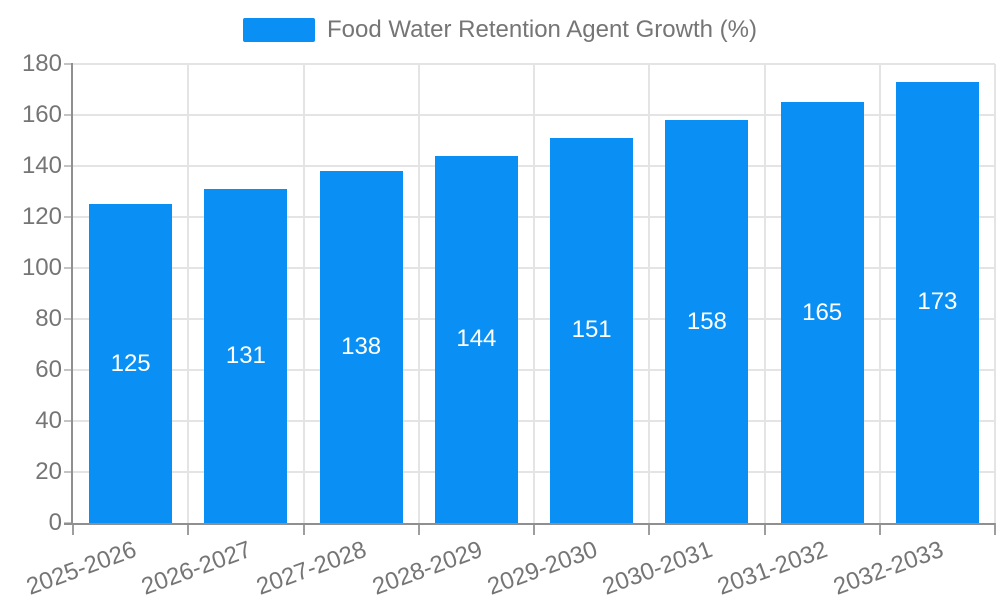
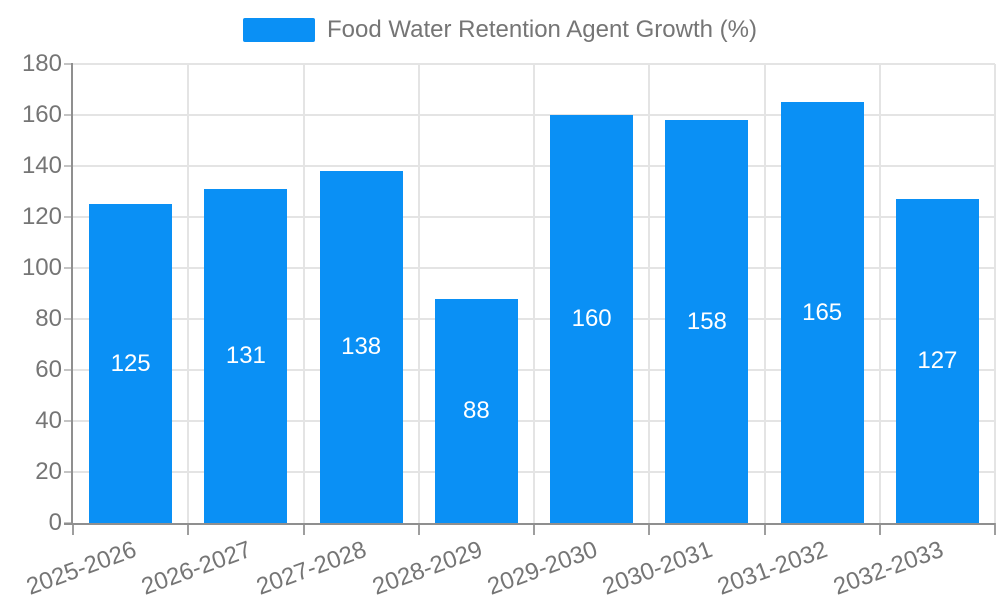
2028-2029: 144 -> 88
2029-2030: 151 -> 160
2032-2033: 173 -> 127
